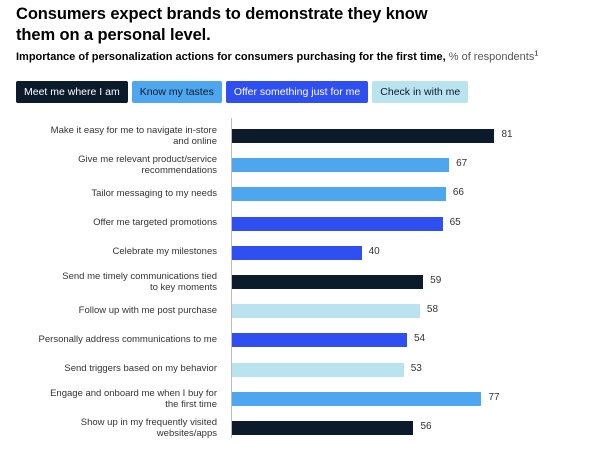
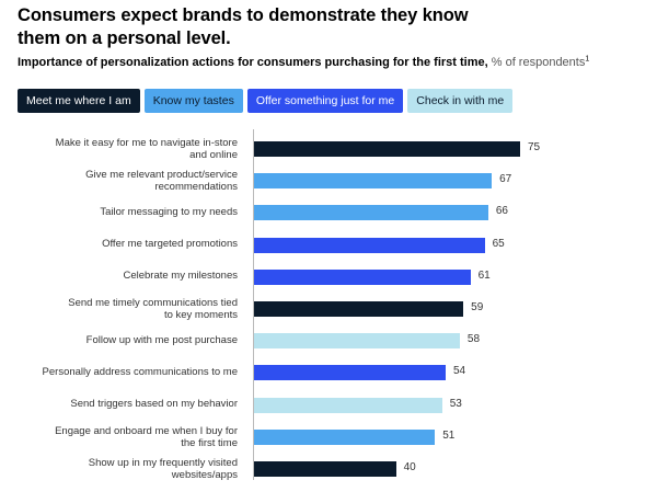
Make it easy for me to navigate in-store and online: 81 -> 75
Celebrate my milestones: 40 -> 61
Engage and onboard me when I buy for the first time: 77 -> 51
Show up in my frequently visited websites/apps: 56 -> 40
